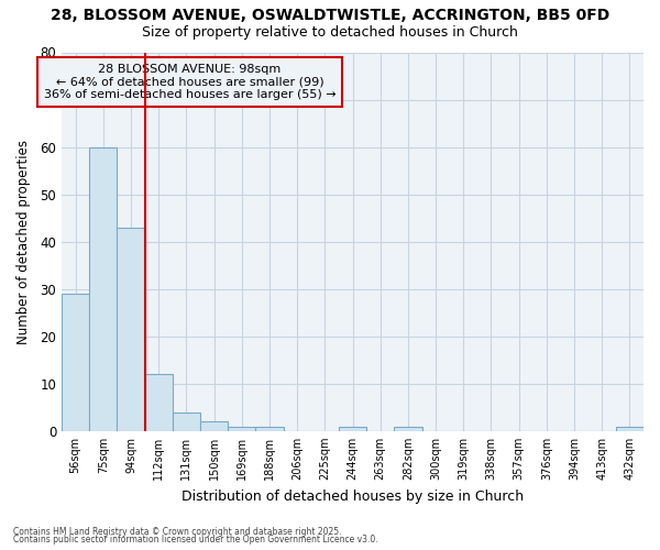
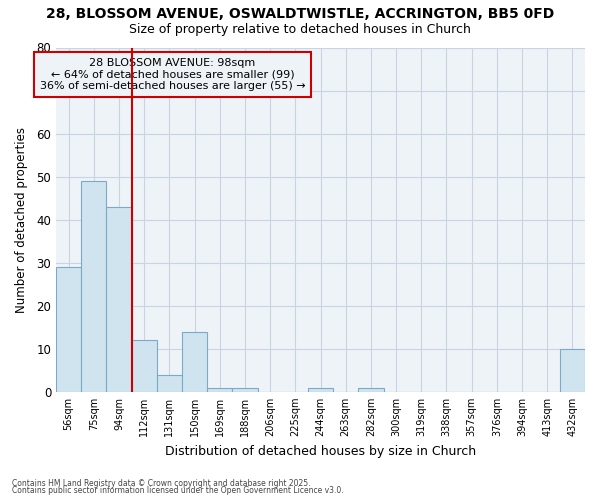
75sqm: 60 -> 49
150sqm: 2 -> 14
432sqm: 1 -> 10
